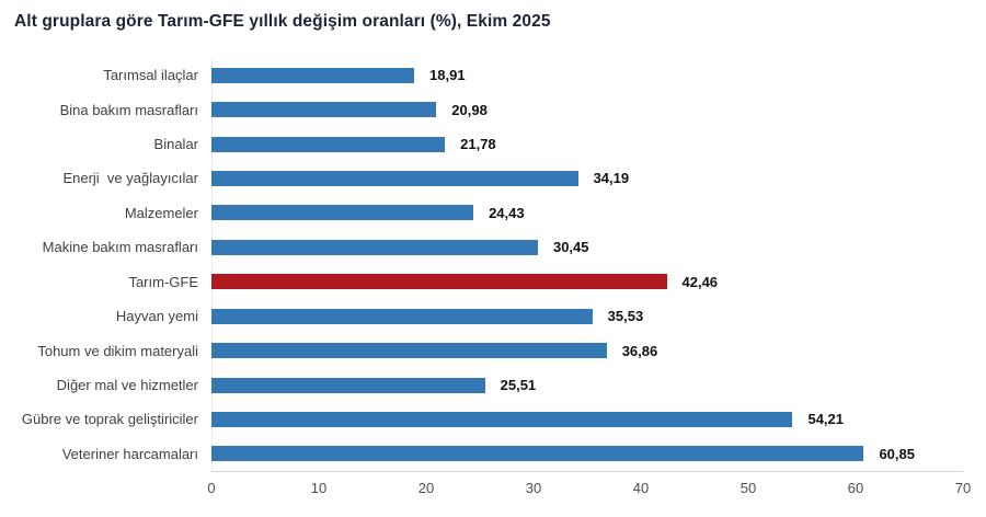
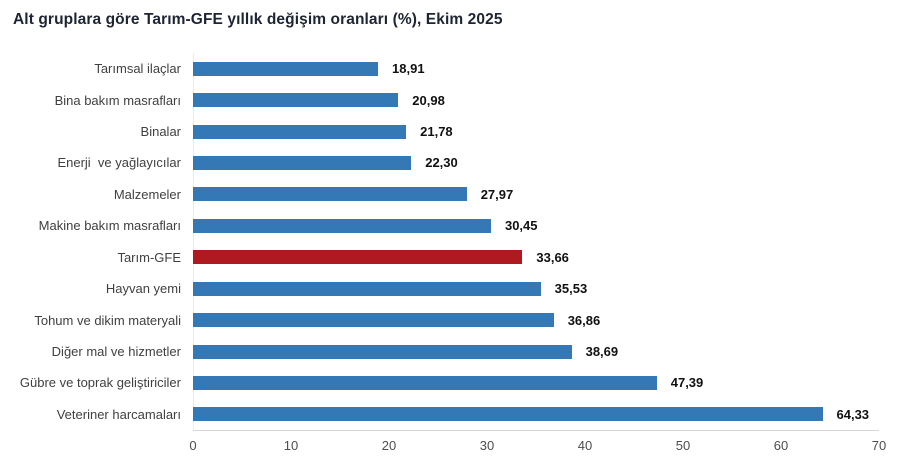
Enerji ve yağlayıcılar: 34,19 -> 22,30
Malzemeler: 24,43 -> 27,97
Tarım-GFE: 42,46 -> 33,66
Diğer mal ve hizmetler: 25,51 -> 38,69
Gübre ve toprak geliştiriciler: 54,21 -> 47,39
Veteriner harcamaları: 60,85 -> 64,33
